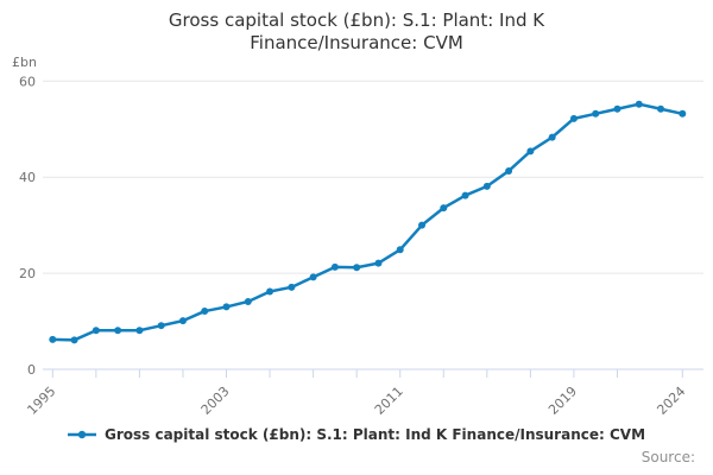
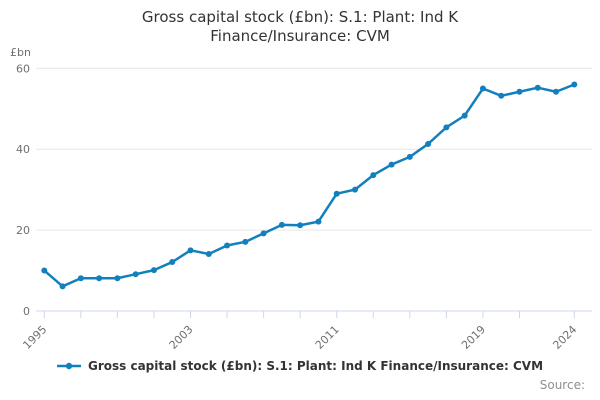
1995: 6 -> 10
2003: 13 -> 15
2011: 25 -> 29
2019: 52 -> 55
2024: 53 -> 56
